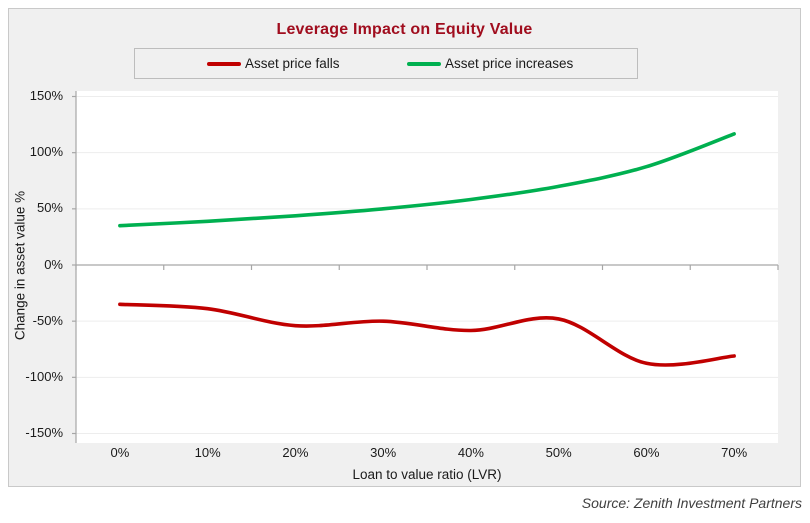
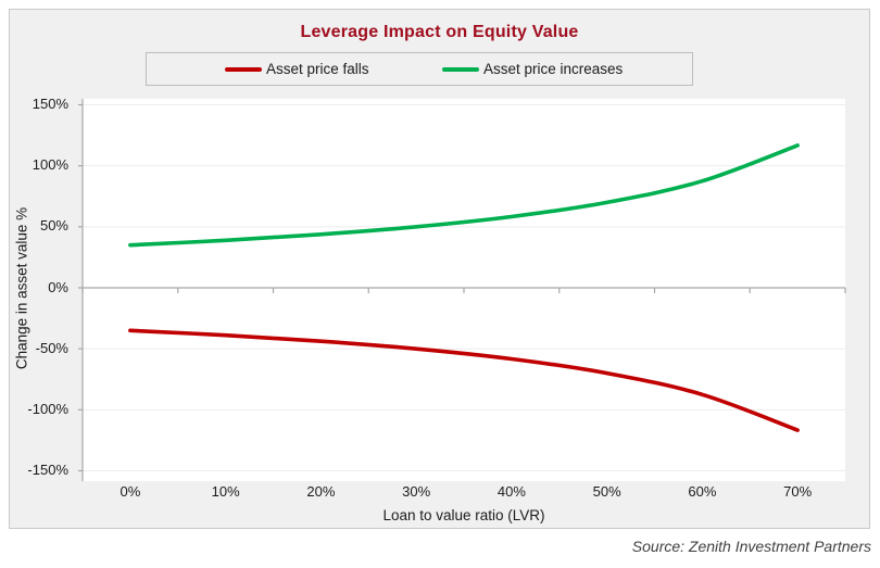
Asset price falls/20%: -54% -> -44%
Asset price falls/50%: -48% -> -70%
Asset price falls/70%: -81% -> -117%
